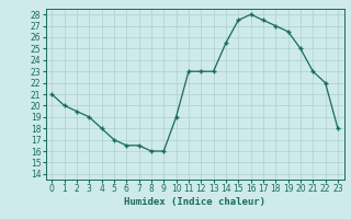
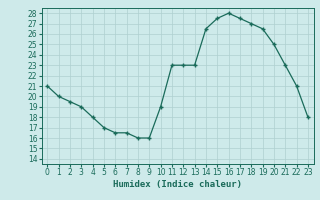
14: 25.5 -> 26.5
22: 22.0 -> 21.0
